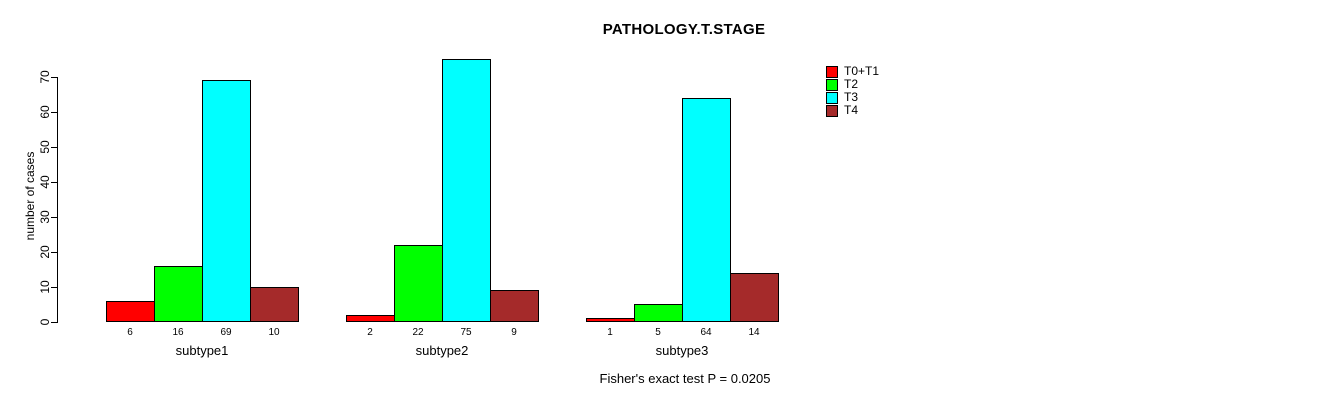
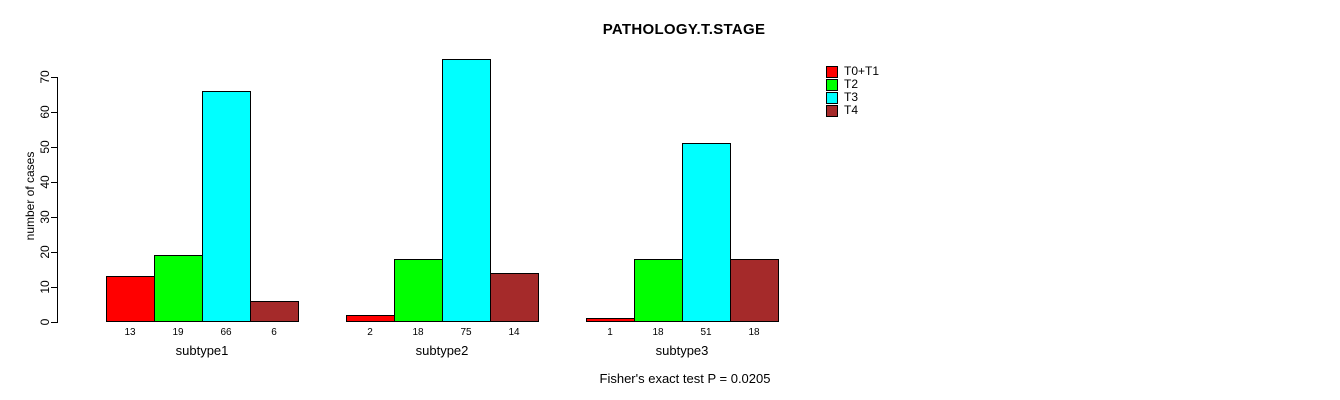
T0+T1/subtype1: 6 -> 13
T2/subtype1: 16 -> 19
T3/subtype1: 69 -> 66
T4/subtype1: 10 -> 6
T2/subtype2: 22 -> 18
T4/subtype2: 9 -> 14
T2/subtype3: 5 -> 18
T3/subtype3: 64 -> 51
T4/subtype3: 14 -> 18
